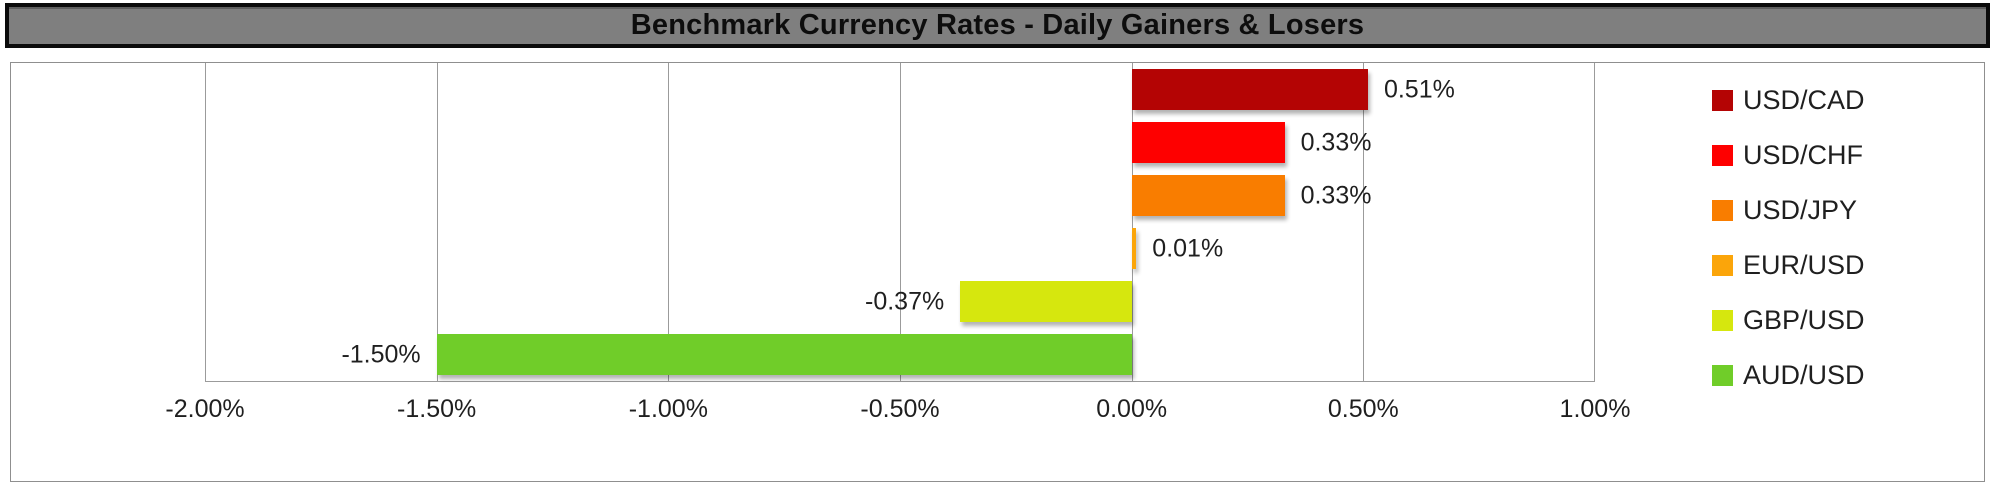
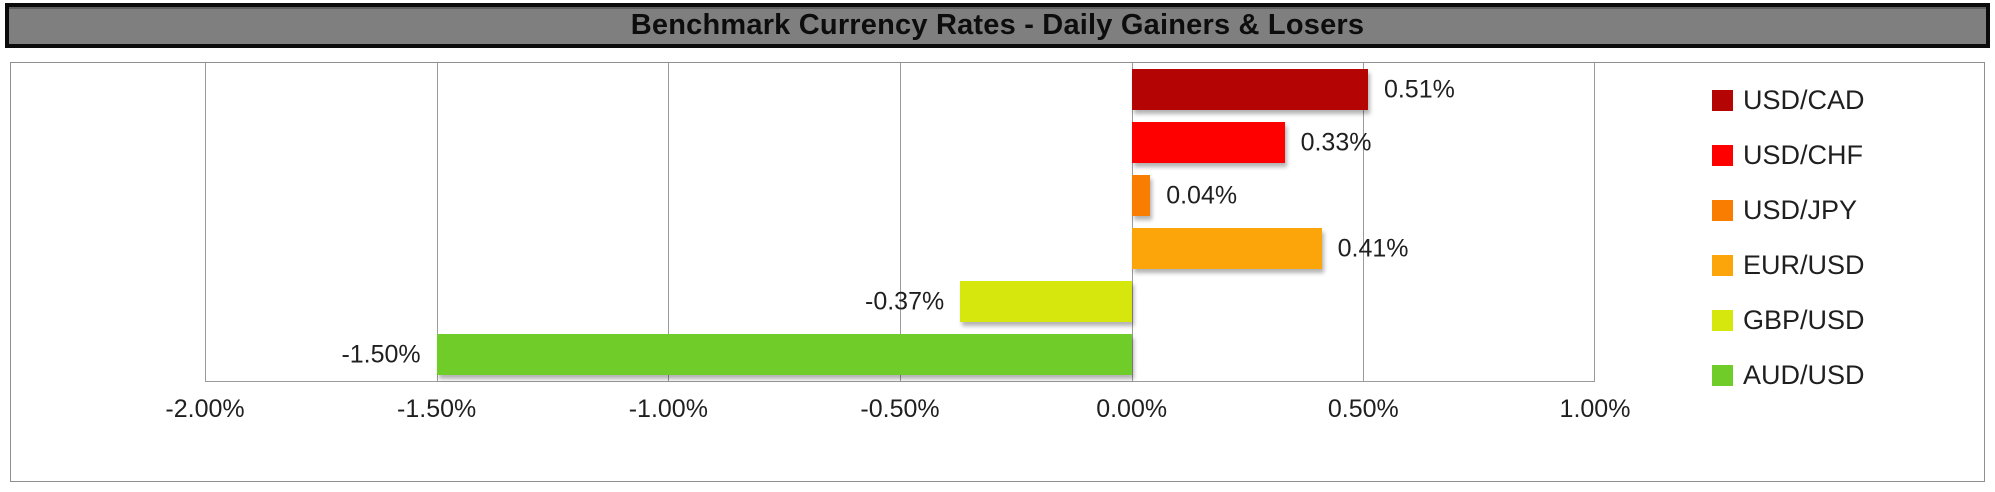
USD/JPY: 0.33% -> 0.04%
EUR/USD: 0.01% -> 0.41%
